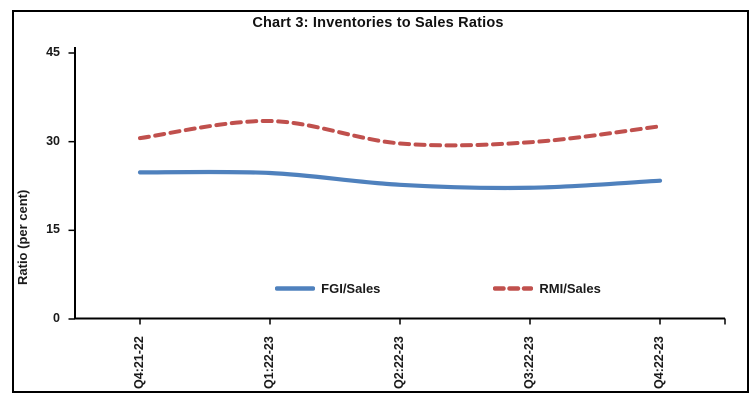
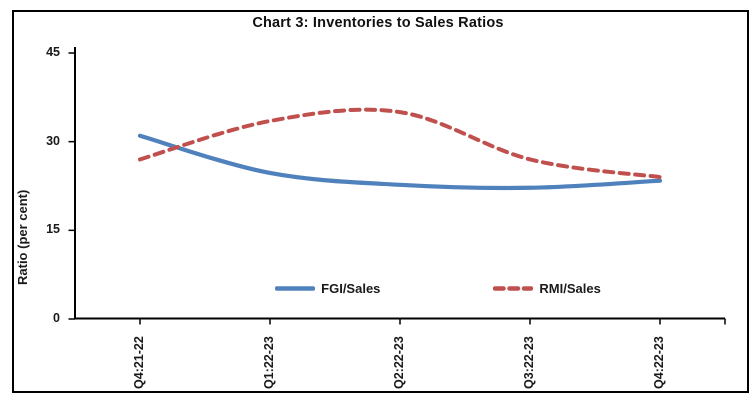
FGI/Sales/Q4:21-22: 25 -> 31
RMI/Sales/Q4:21-22: 31 -> 27
RMI/Sales/Q2:22-23: 30 -> 35
RMI/Sales/Q3:22-23: 30 -> 27
RMI/Sales/Q4:22-23: 33 -> 24
